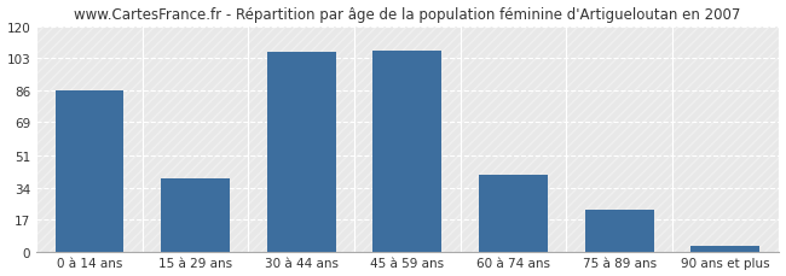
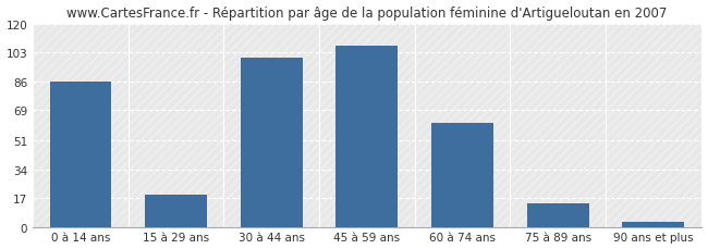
15 à 29 ans: 39 -> 19
30 à 44 ans: 106 -> 100
60 à 74 ans: 41 -> 61
75 à 89 ans: 22 -> 14
